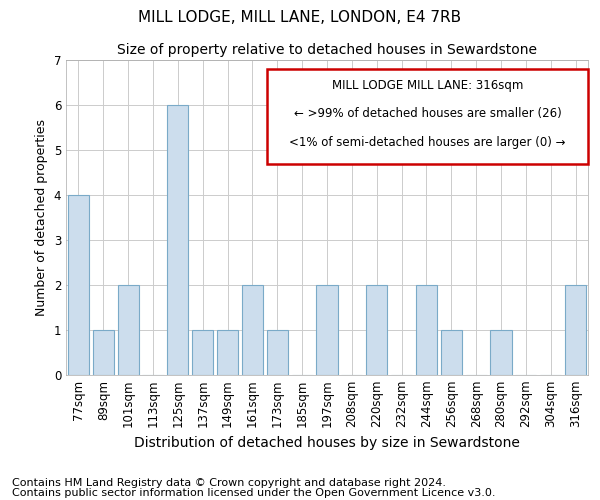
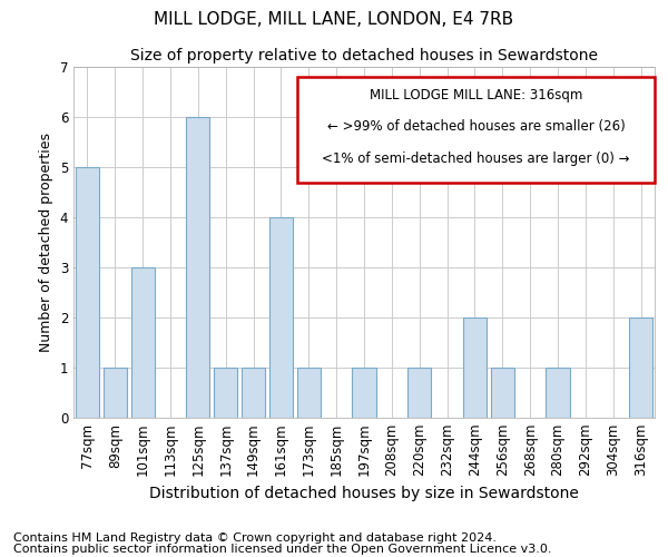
77sqm: 4 -> 5
101sqm: 2 -> 3
161sqm: 2 -> 4
197sqm: 2 -> 1
220sqm: 2 -> 1
